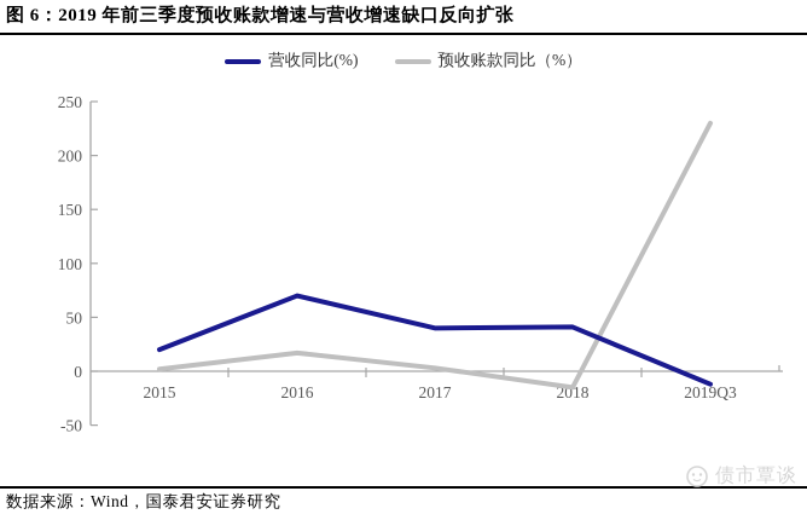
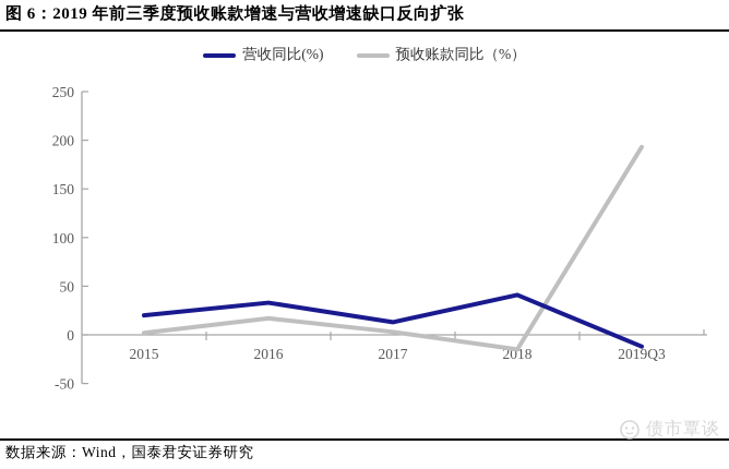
营收同比(%)/2016: 70 -> 30
营收同比(%)/2017: 40 -> 10
预收账款同比（%）/2019Q3: 230 -> 190
